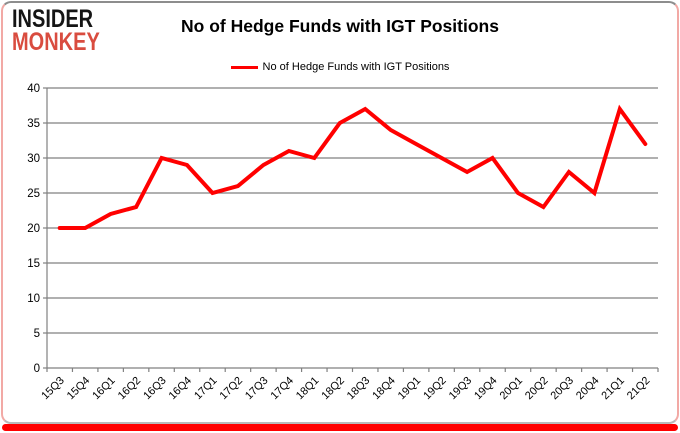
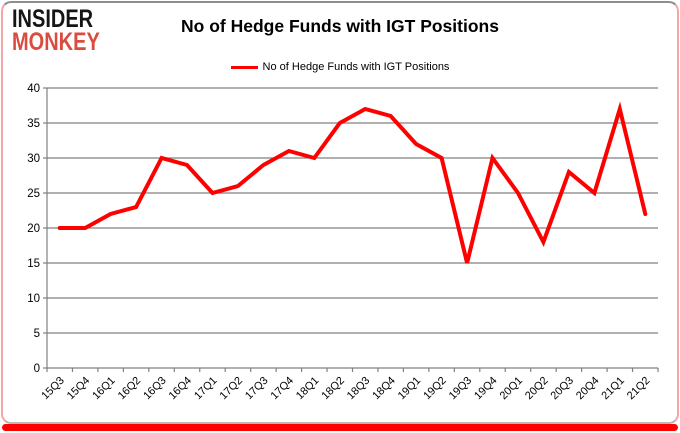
18Q4: 34 -> 36
19Q3: 28 -> 15
20Q2: 23 -> 18
21Q2: 32 -> 22
